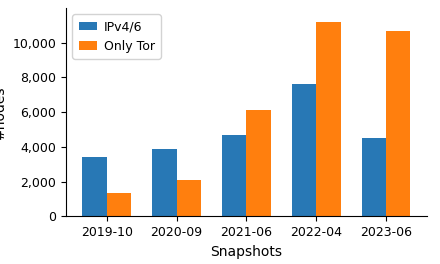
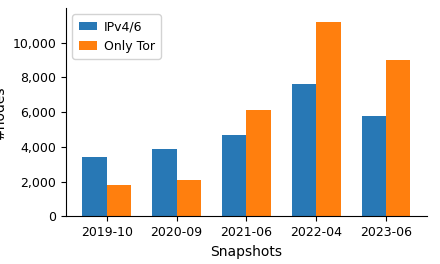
Only Tor/2019-10: 1,400 -> 1,800
IPv4/6/2023-06: 4,500 -> 5,800
Only Tor/2023-06: 10,700 -> 9,000
